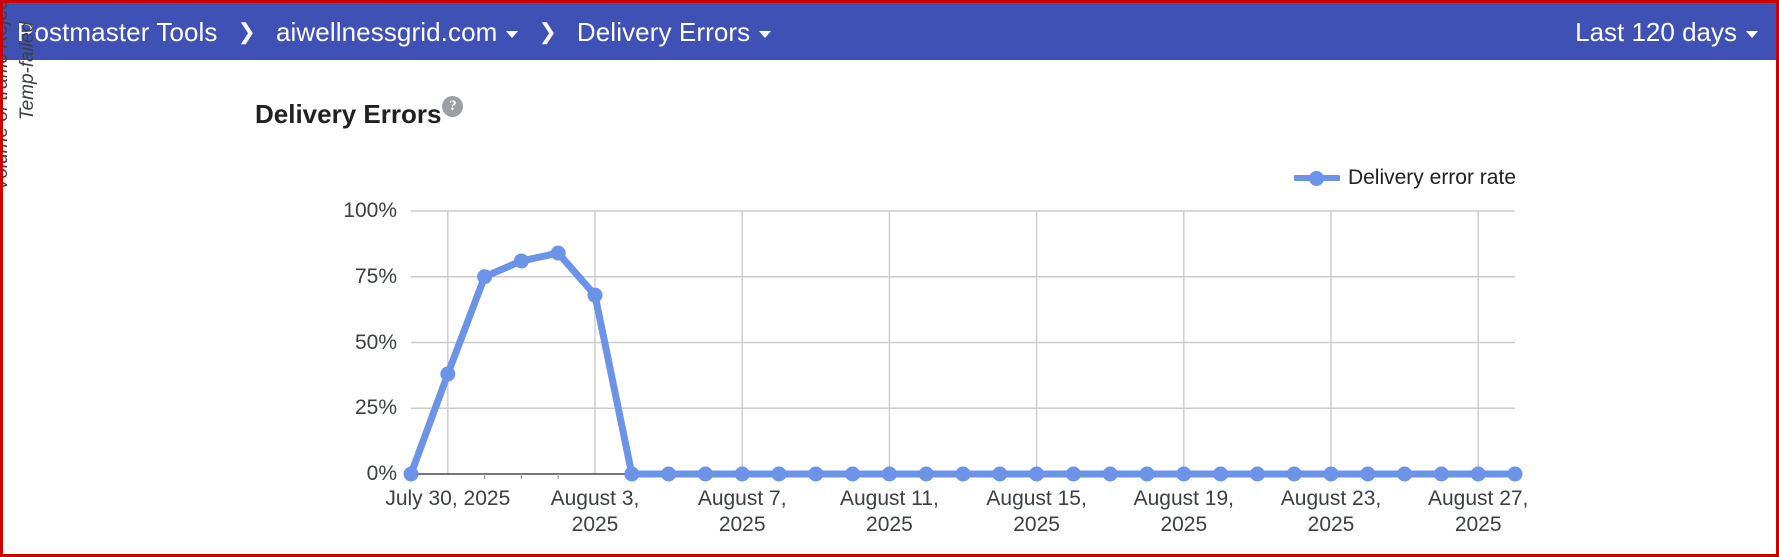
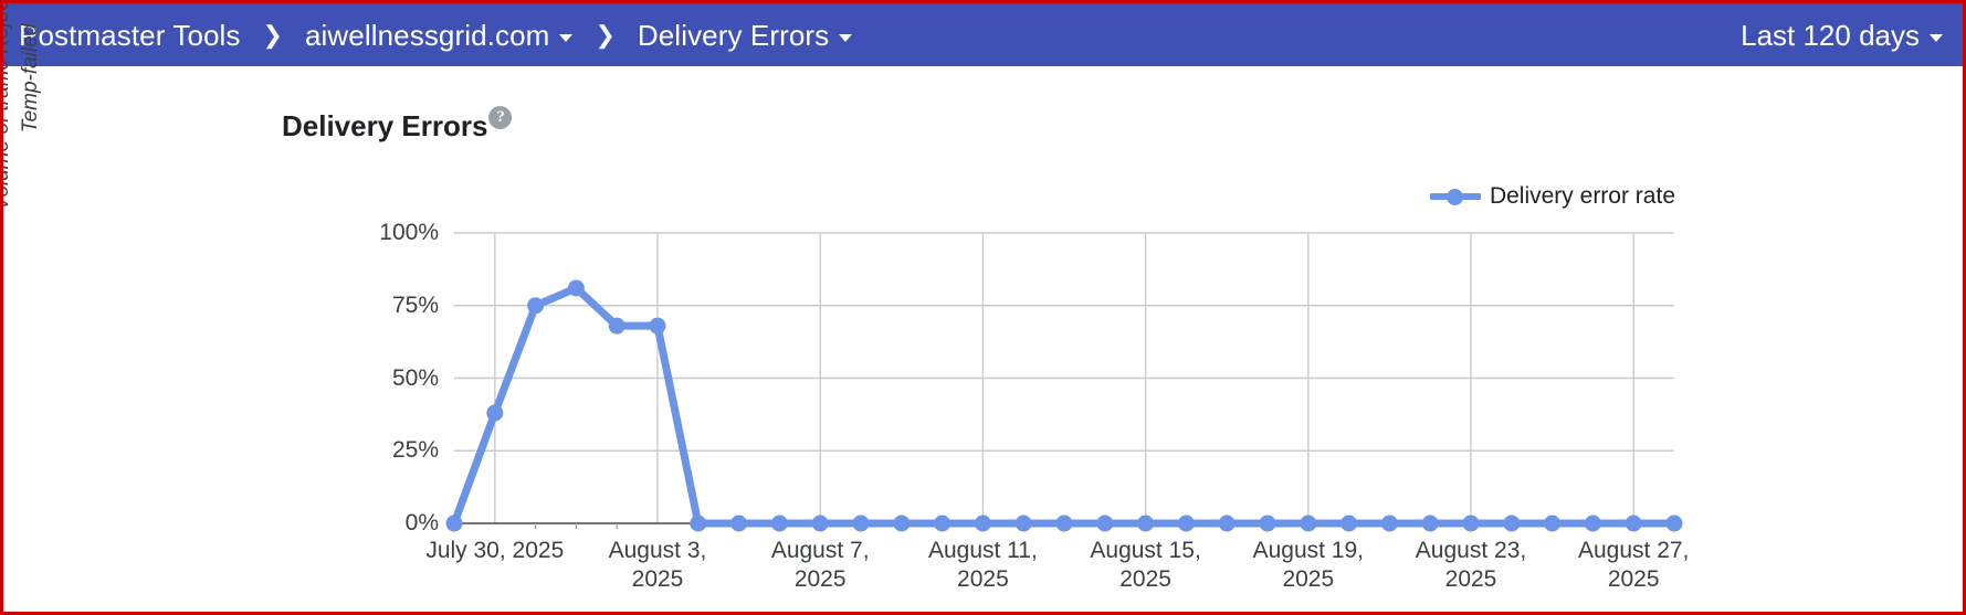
August 3, 2025: 84% -> 68%
